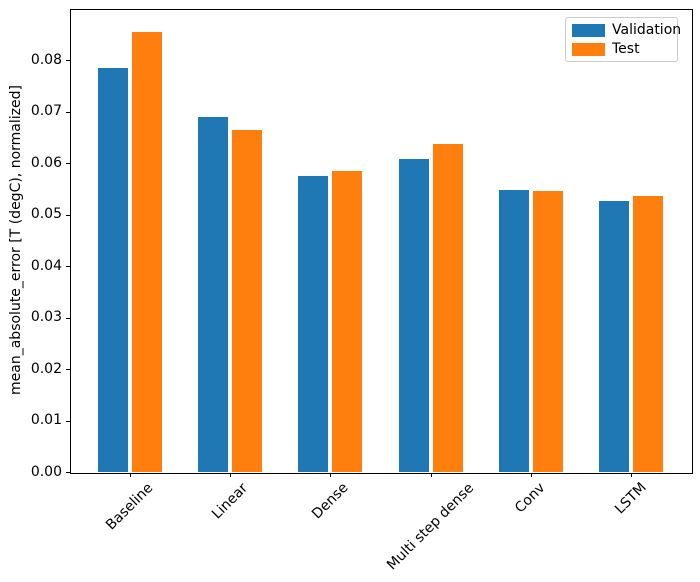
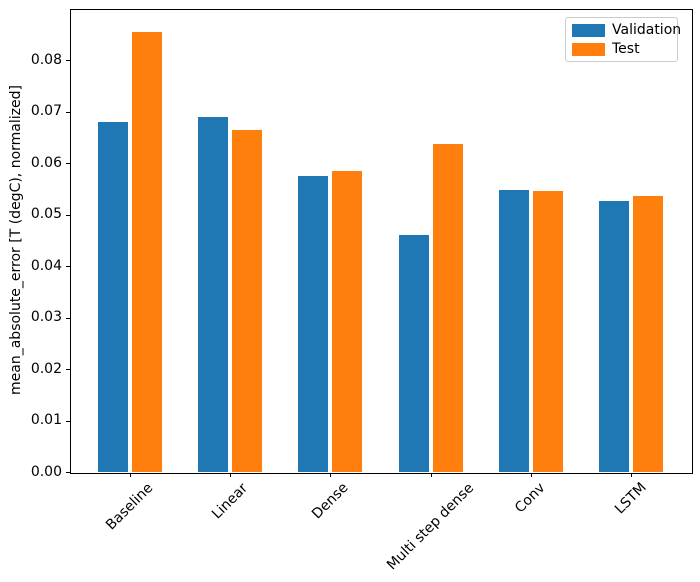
Validation/Baseline: 0.079 -> 0.068
Validation/Multi step dense: 0.061 -> 0.046
